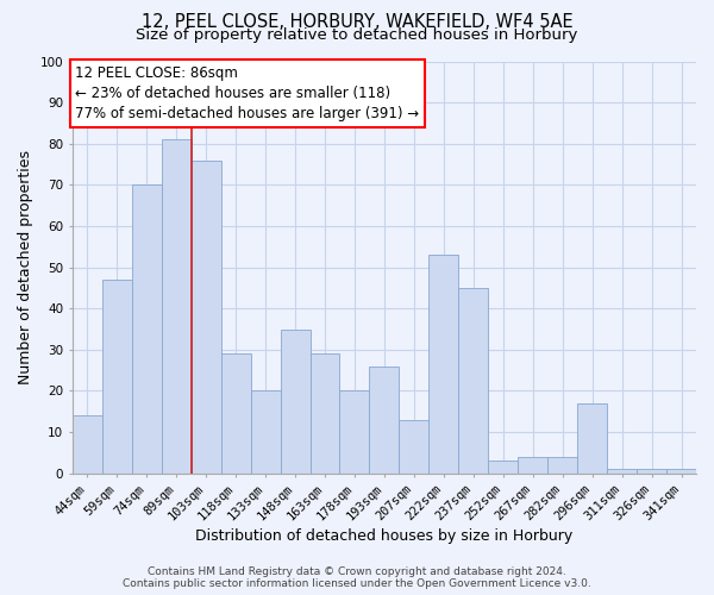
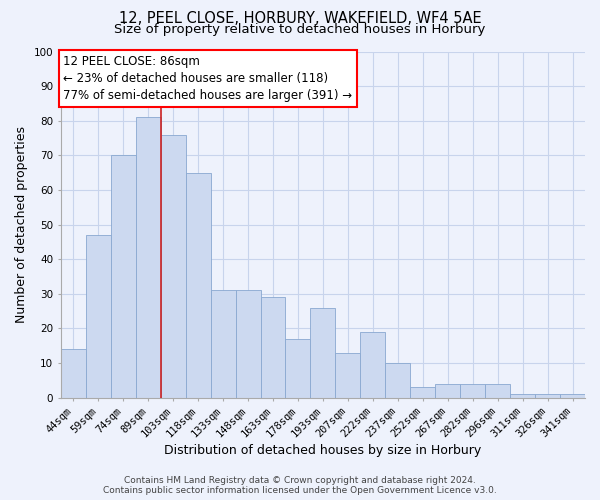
118sqm: 29 -> 65
133sqm: 20 -> 31
148sqm: 35 -> 31
178sqm: 20 -> 17
222sqm: 53 -> 19
237sqm: 45 -> 10
296sqm: 17 -> 4
